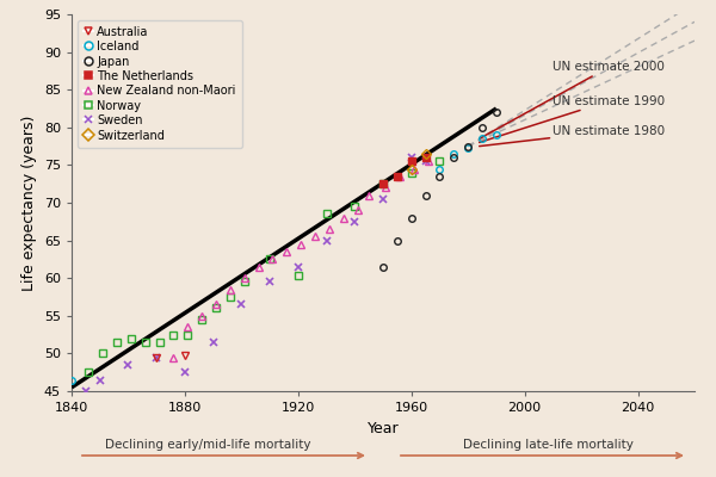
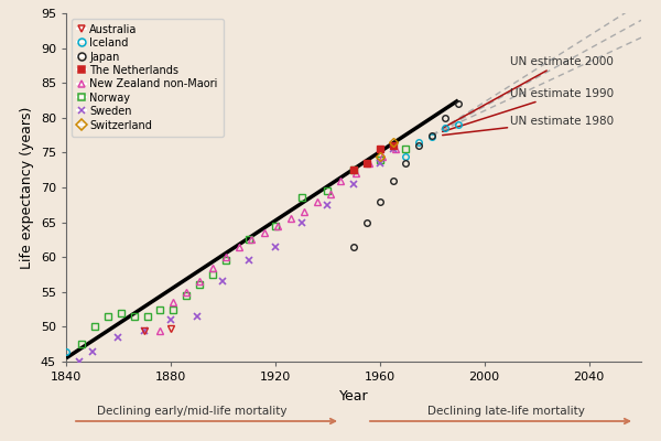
Sweden/1880: 47.6 -> 51.0
Norway/1920: 60.4 -> 64.5
Sweden/1960: 76.0 -> 73.5
